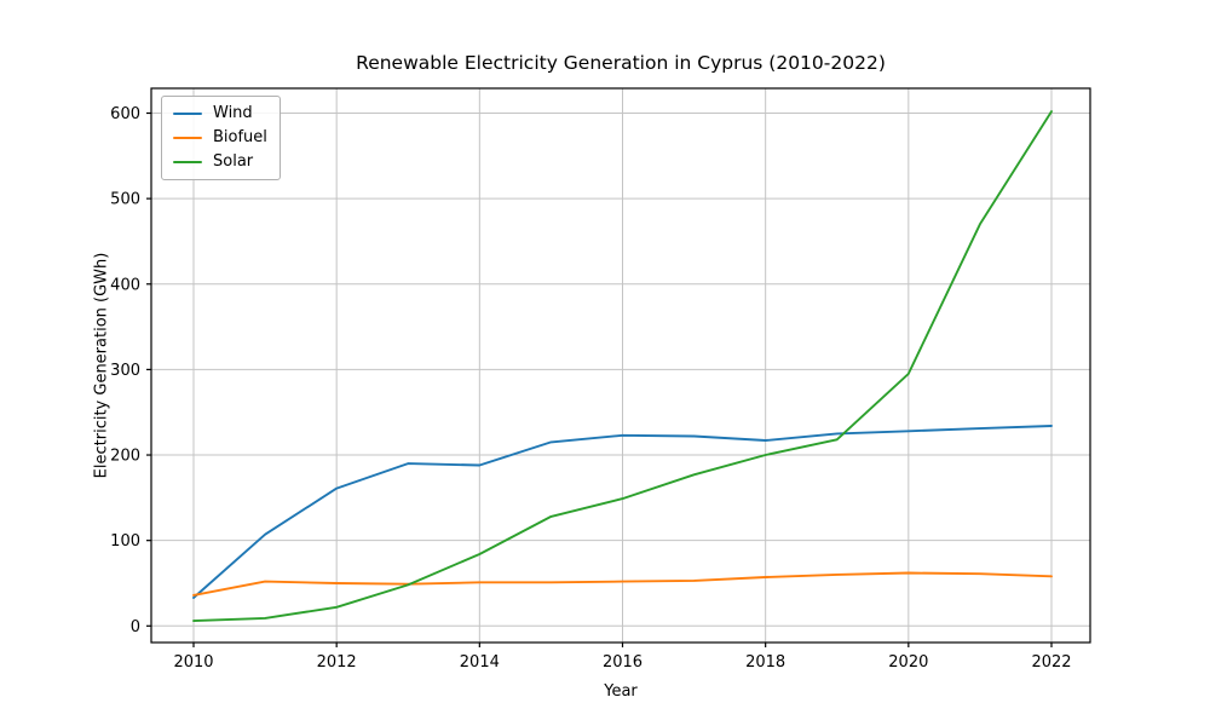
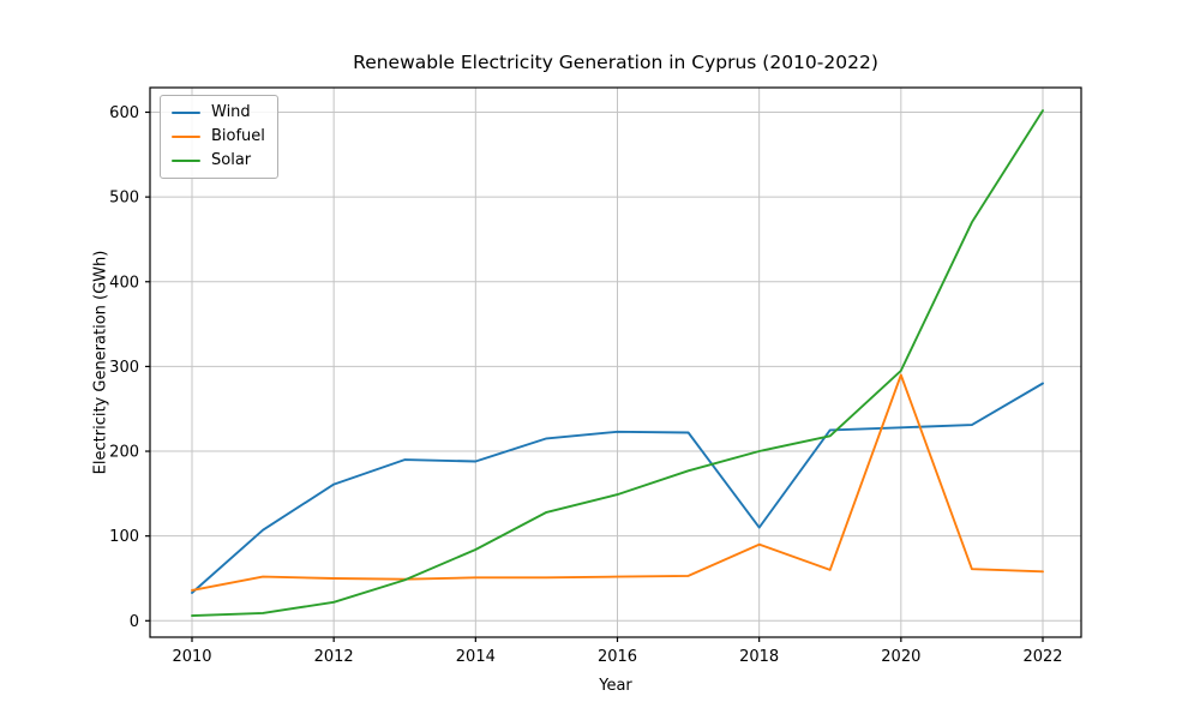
Wind/2018: 220 -> 110
Biofuel/2018: 60 -> 90
Biofuel/2020: 60 -> 290
Wind/2022: 230 -> 280
